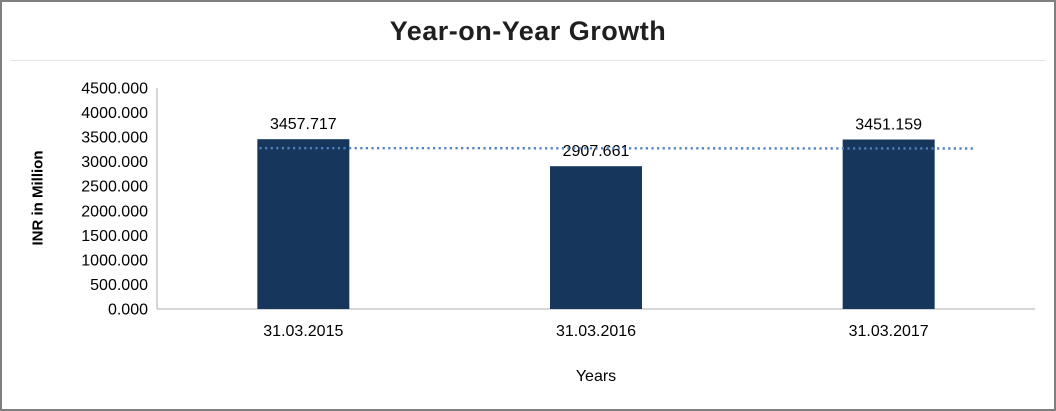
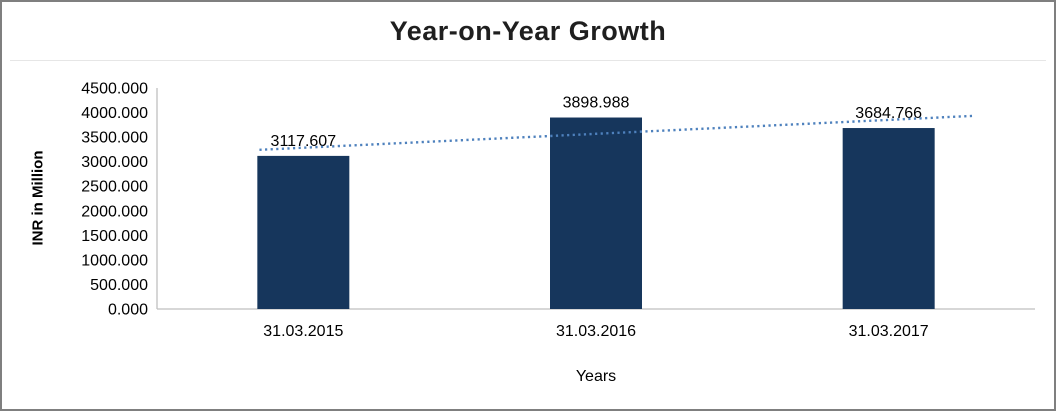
31.03.2015: 3457.717 -> 3117.607
31.03.2016: 2907.661 -> 3898.988
31.03.2017: 3451.159 -> 3684.766
